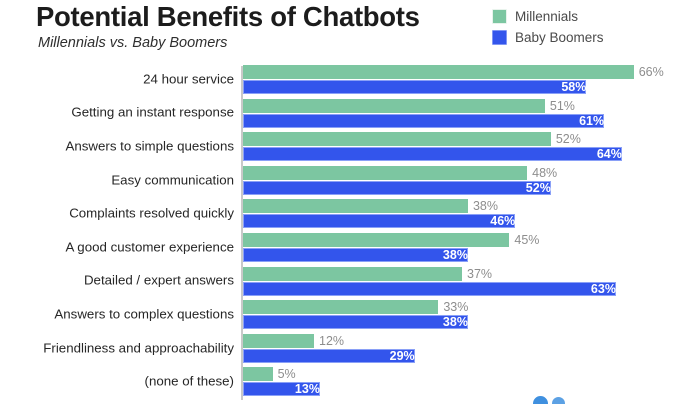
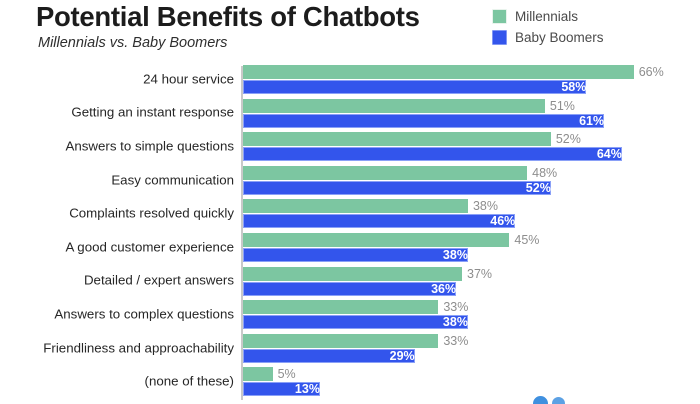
Baby Boomers/Detailed / expert answers: 63% -> 36%
Millennials/Friendliness and approachability: 12% -> 33%
